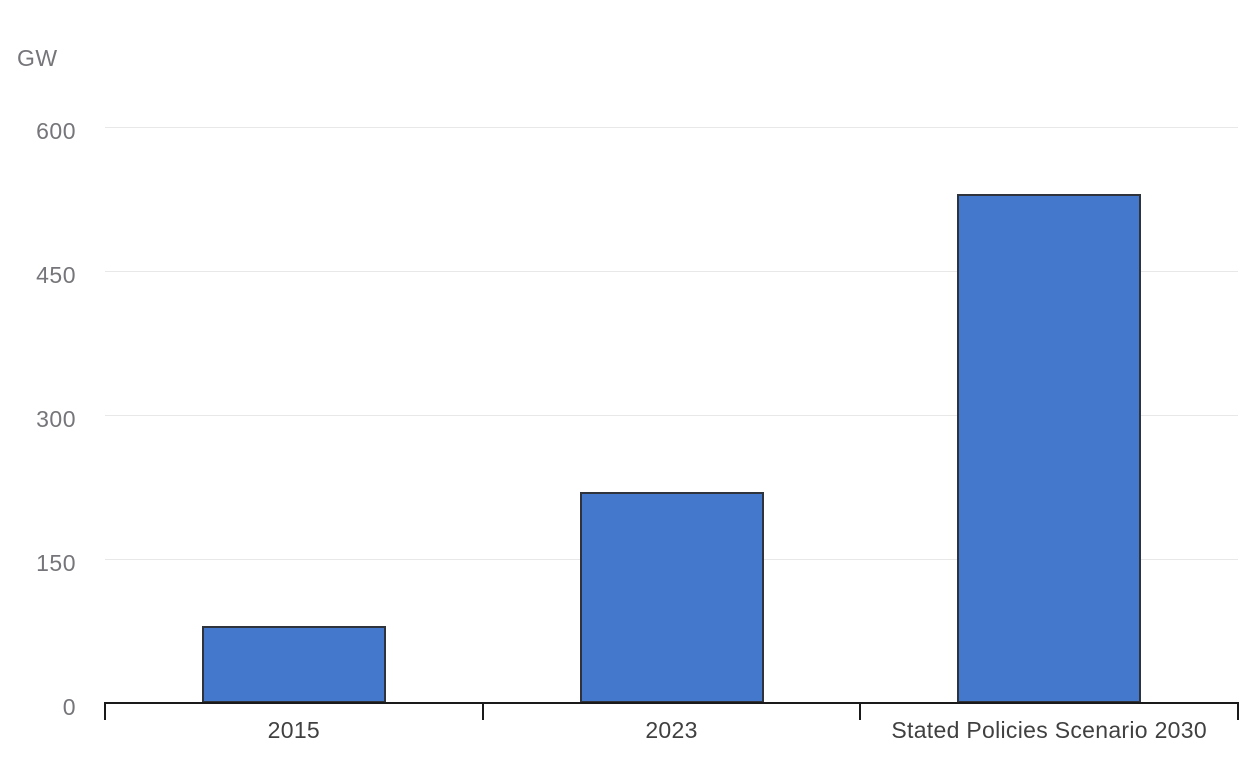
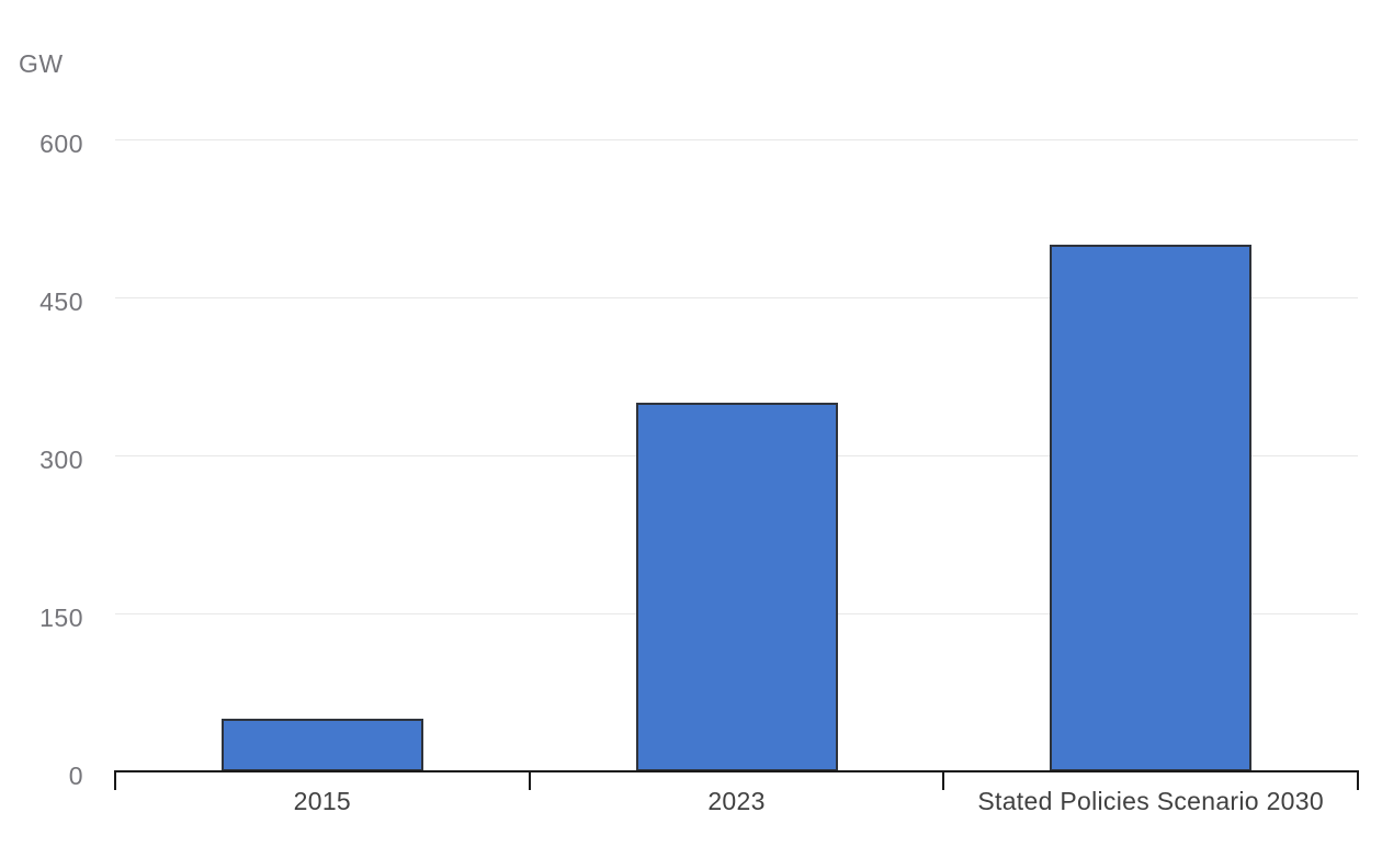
2015: 80 -> 50
2023: 220 -> 350
Stated Policies Scenario 2030: 530 -> 500
